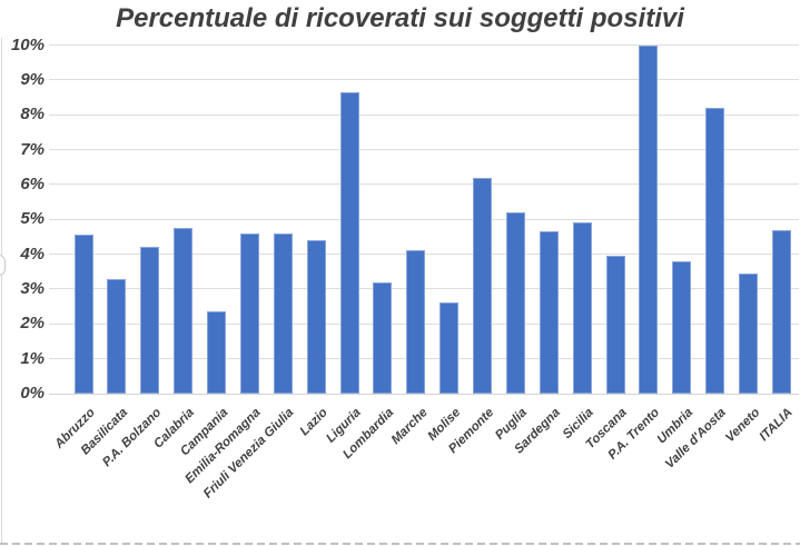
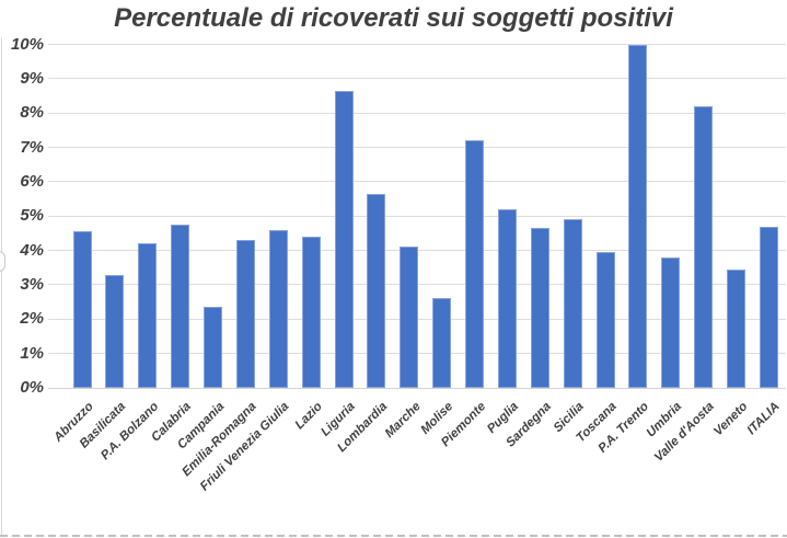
Emilia-Romagna: 4.6% -> 4.3%
Lombardia: 3.2% -> 5.7%
Piemonte: 6.2% -> 7.2%
